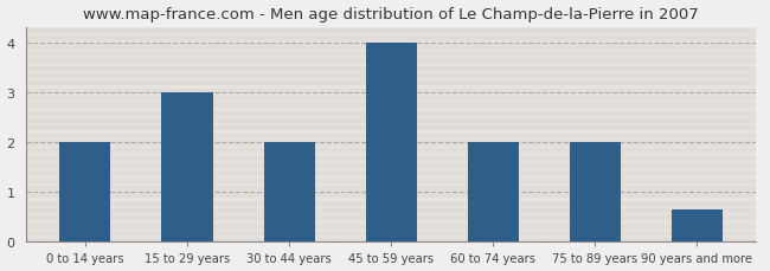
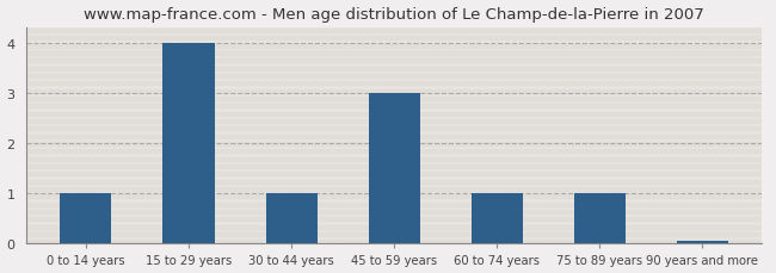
0 to 14 years: 2.00 -> 1.00
15 to 29 years: 3.00 -> 4.00
30 to 44 years: 2.00 -> 1.00
45 to 59 years: 4.00 -> 3.00
60 to 74 years: 2.00 -> 1.00
75 to 89 years: 2.00 -> 1.00
90 years and more: 0.65 -> 0.05
